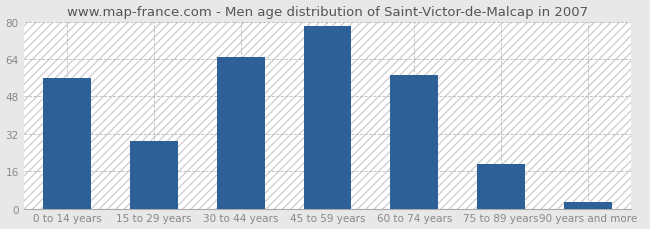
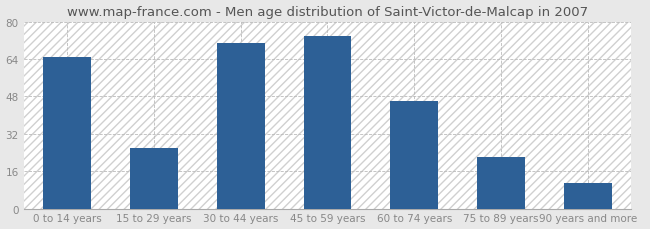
0 to 14 years: 56 -> 65
15 to 29 years: 29 -> 26
30 to 44 years: 65 -> 71
45 to 59 years: 78 -> 74
60 to 74 years: 57 -> 46
75 to 89 years: 19 -> 22
90 years and more: 3 -> 11
